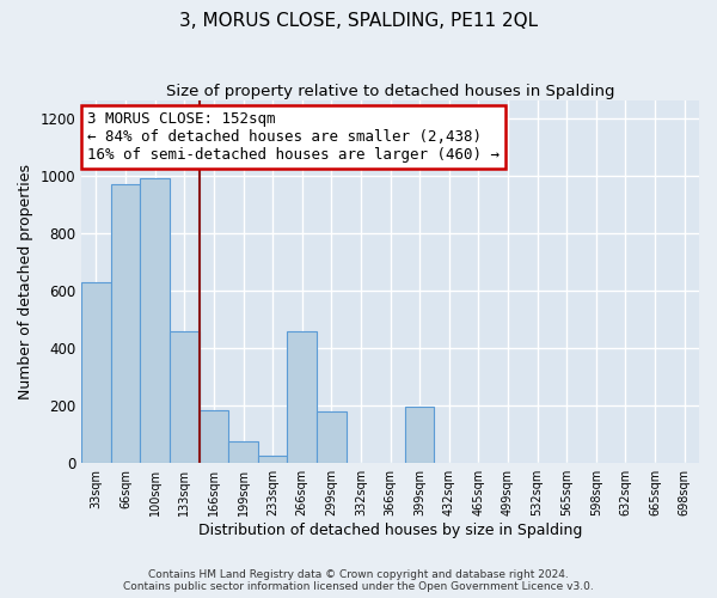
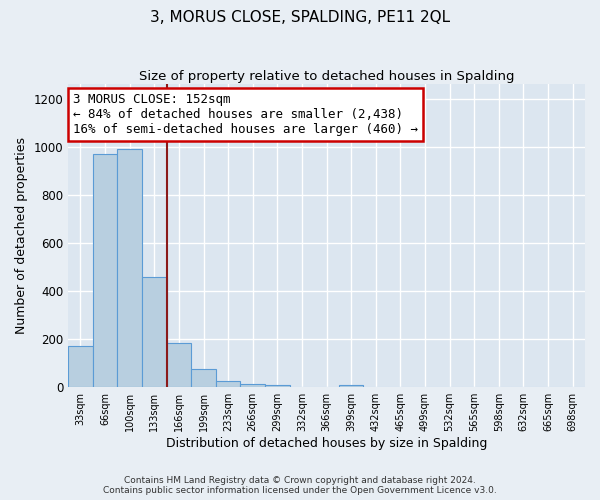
33sqm: 630 -> 170
266sqm: 460 -> 15
299sqm: 180 -> 10
399sqm: 195 -> 8
